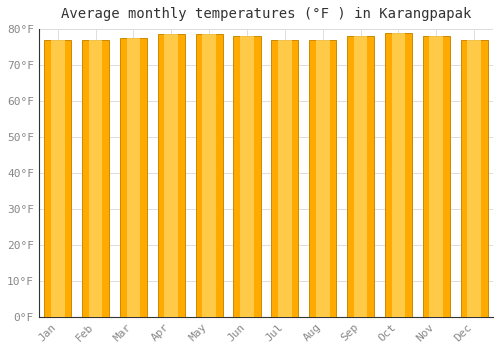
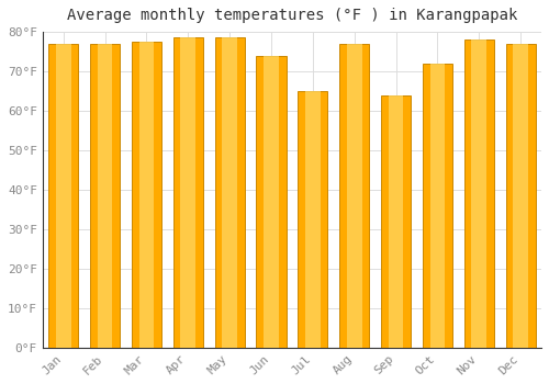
Jun: 78.0°F -> 74.0°F
Jul: 77.0°F -> 65.0°F
Sep: 78.0°F -> 64.0°F
Oct: 79.0°F -> 72.0°F
